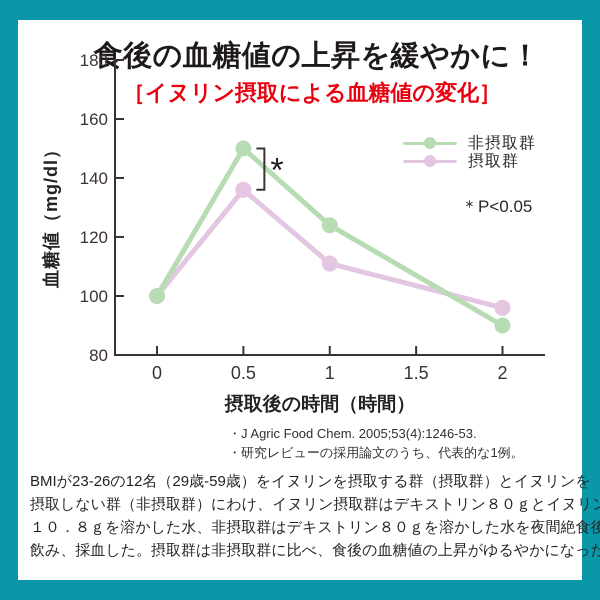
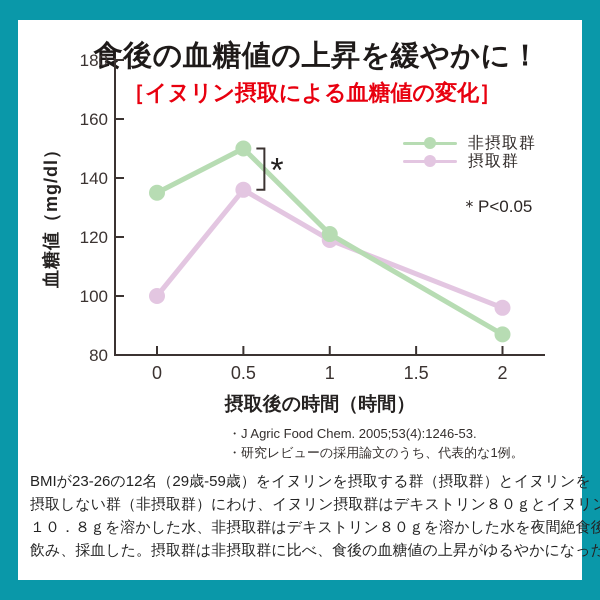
非摂取群/0: 100 -> 135
非摂取群/1: 124 -> 121
摂取群/1: 111 -> 119
非摂取群/2: 90 -> 87
